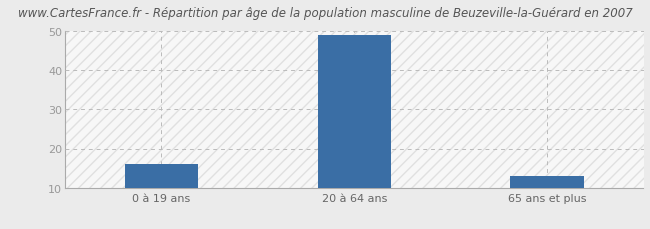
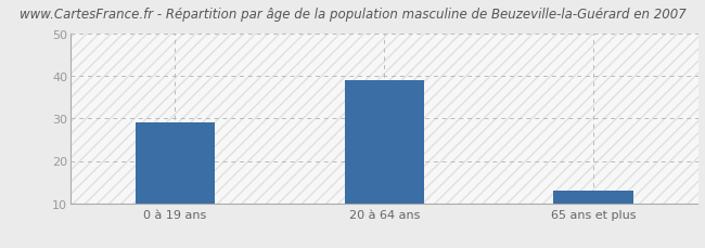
0 à 19 ans: 16 -> 29
20 à 64 ans: 49 -> 39
